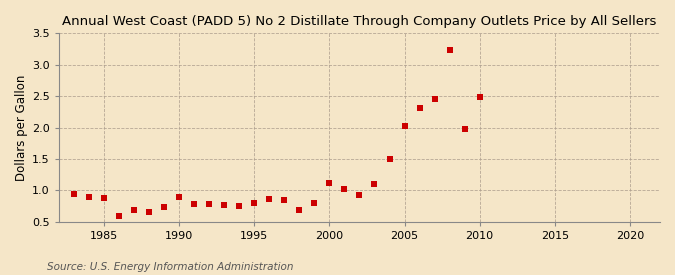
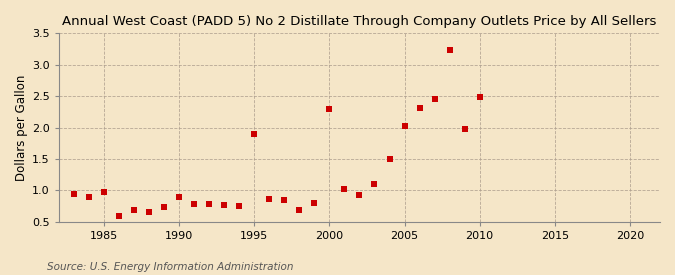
1985: 0.88 -> 0.98
1995: 0.80 -> 1.90
2000: 1.12 -> 2.30
